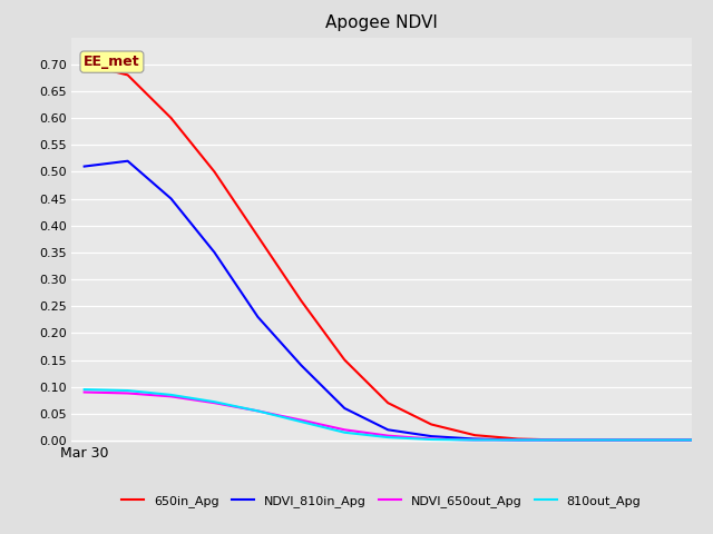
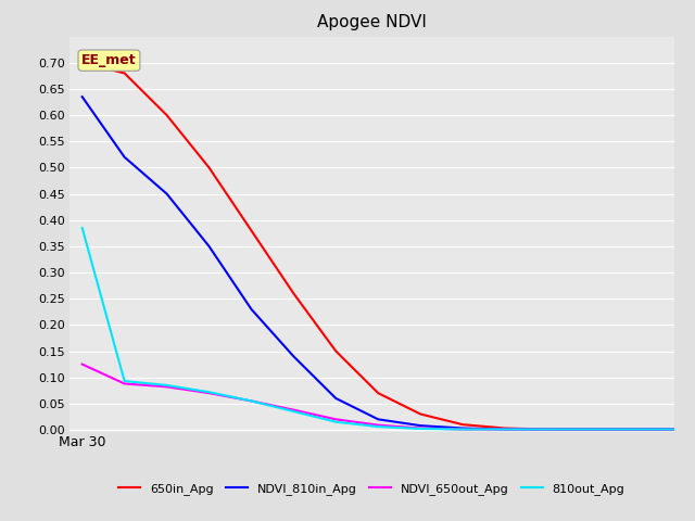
NDVI_810in_Apg/Mar 30: 0.510 -> 0.635
NDVI_650out_Apg/Mar 30: 0.090 -> 0.125
810out_Apg/Mar 30: 0.095 -> 0.385
